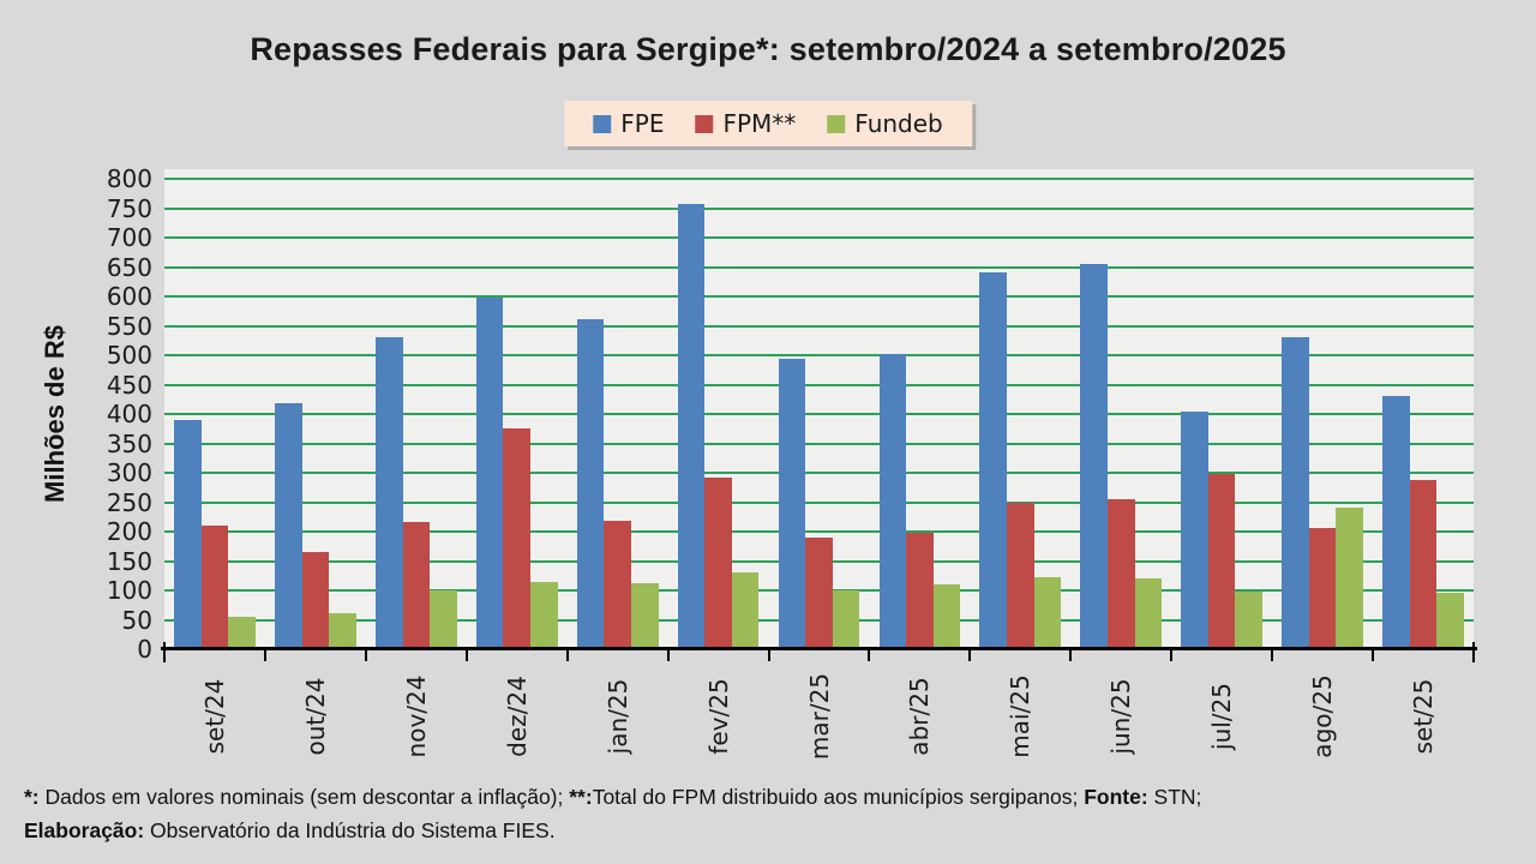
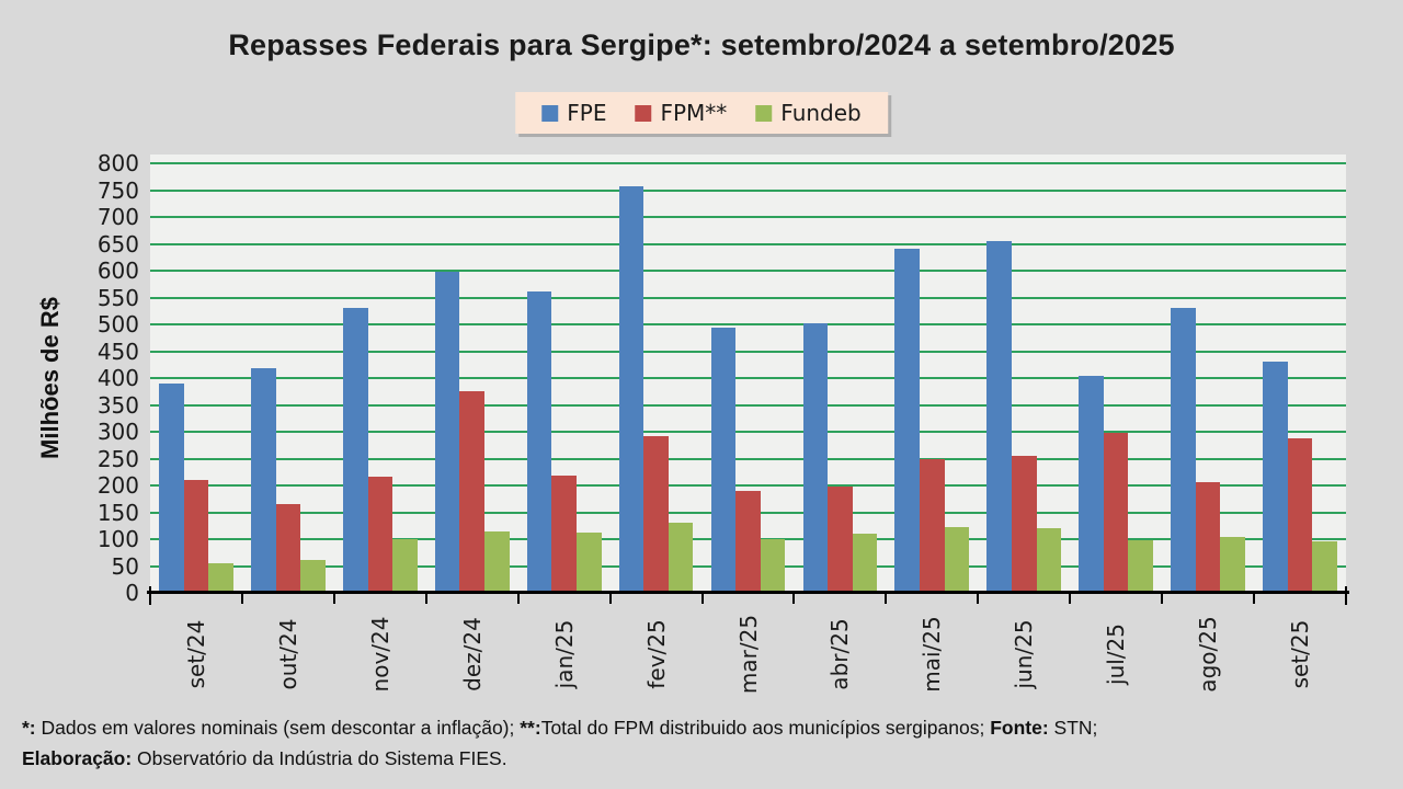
Fundeb/ago/25: 240 -> 100
